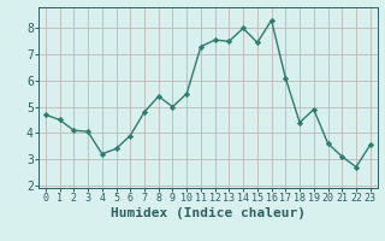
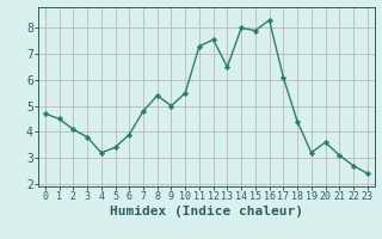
3: 4.05 -> 3.80
13: 7.50 -> 6.50
15: 7.45 -> 7.90
19: 4.90 -> 3.20
23: 3.55 -> 2.40
